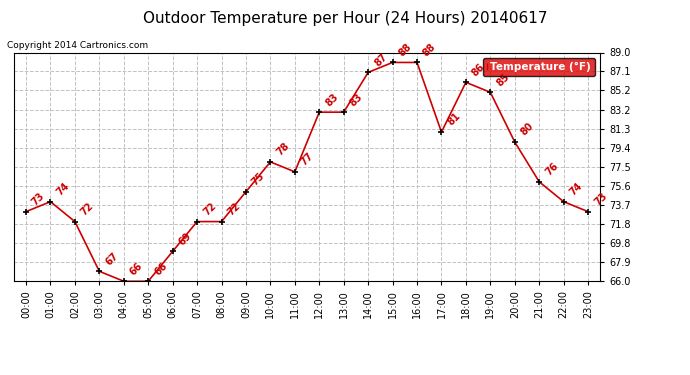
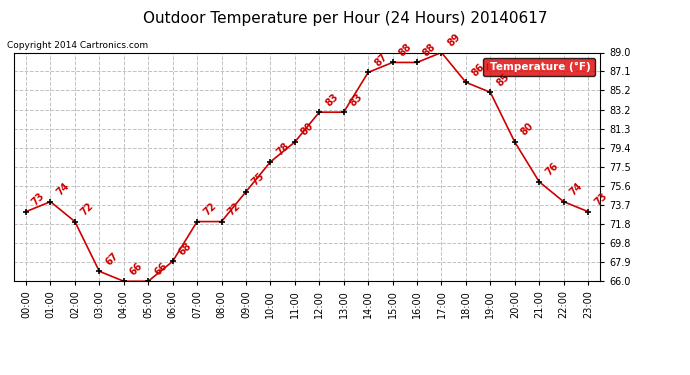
06:00: 69 -> 68
11:00: 77 -> 80
17:00: 81 -> 89
